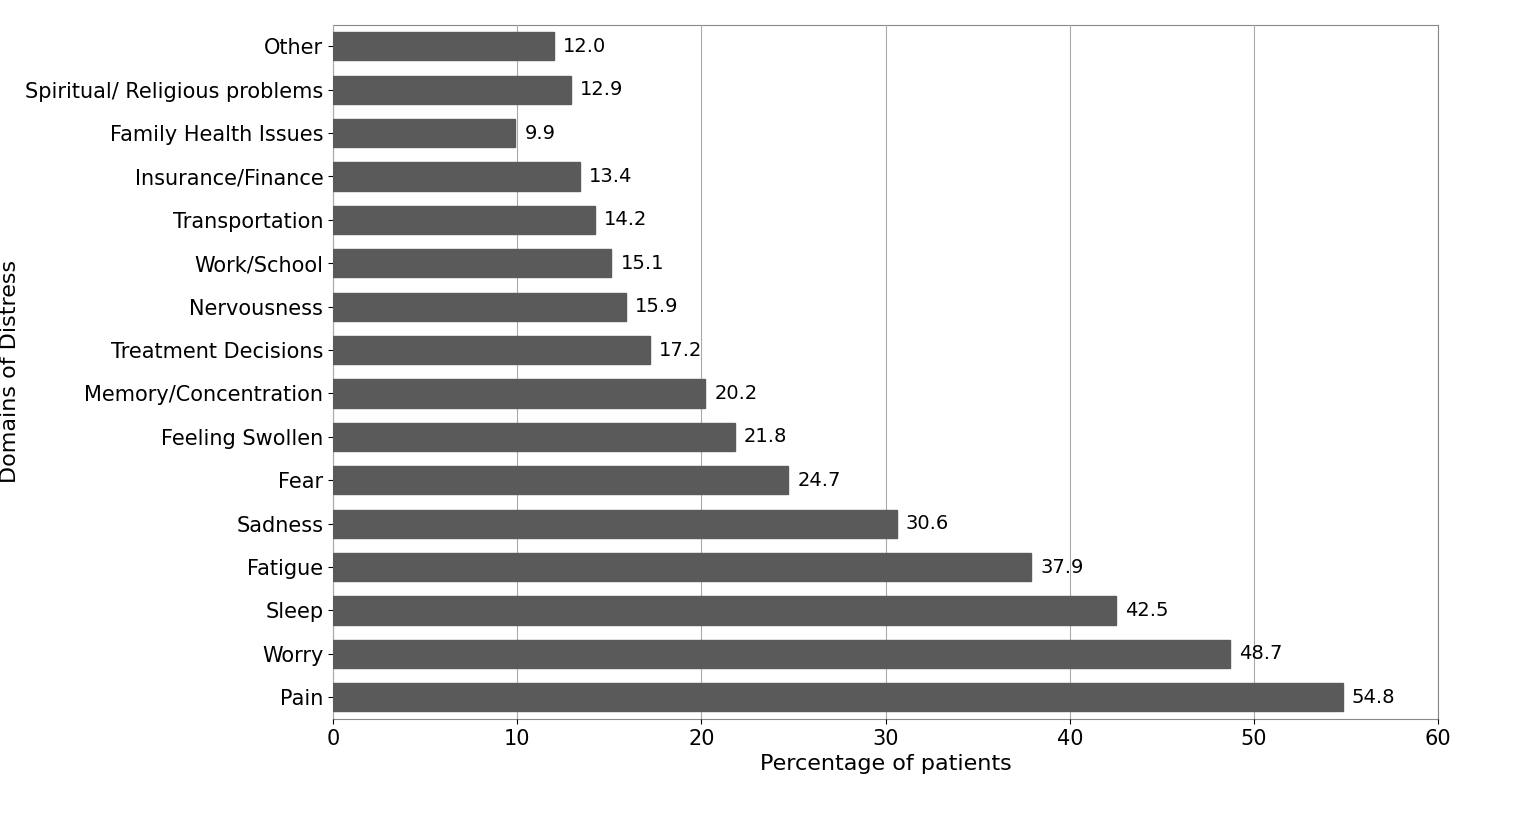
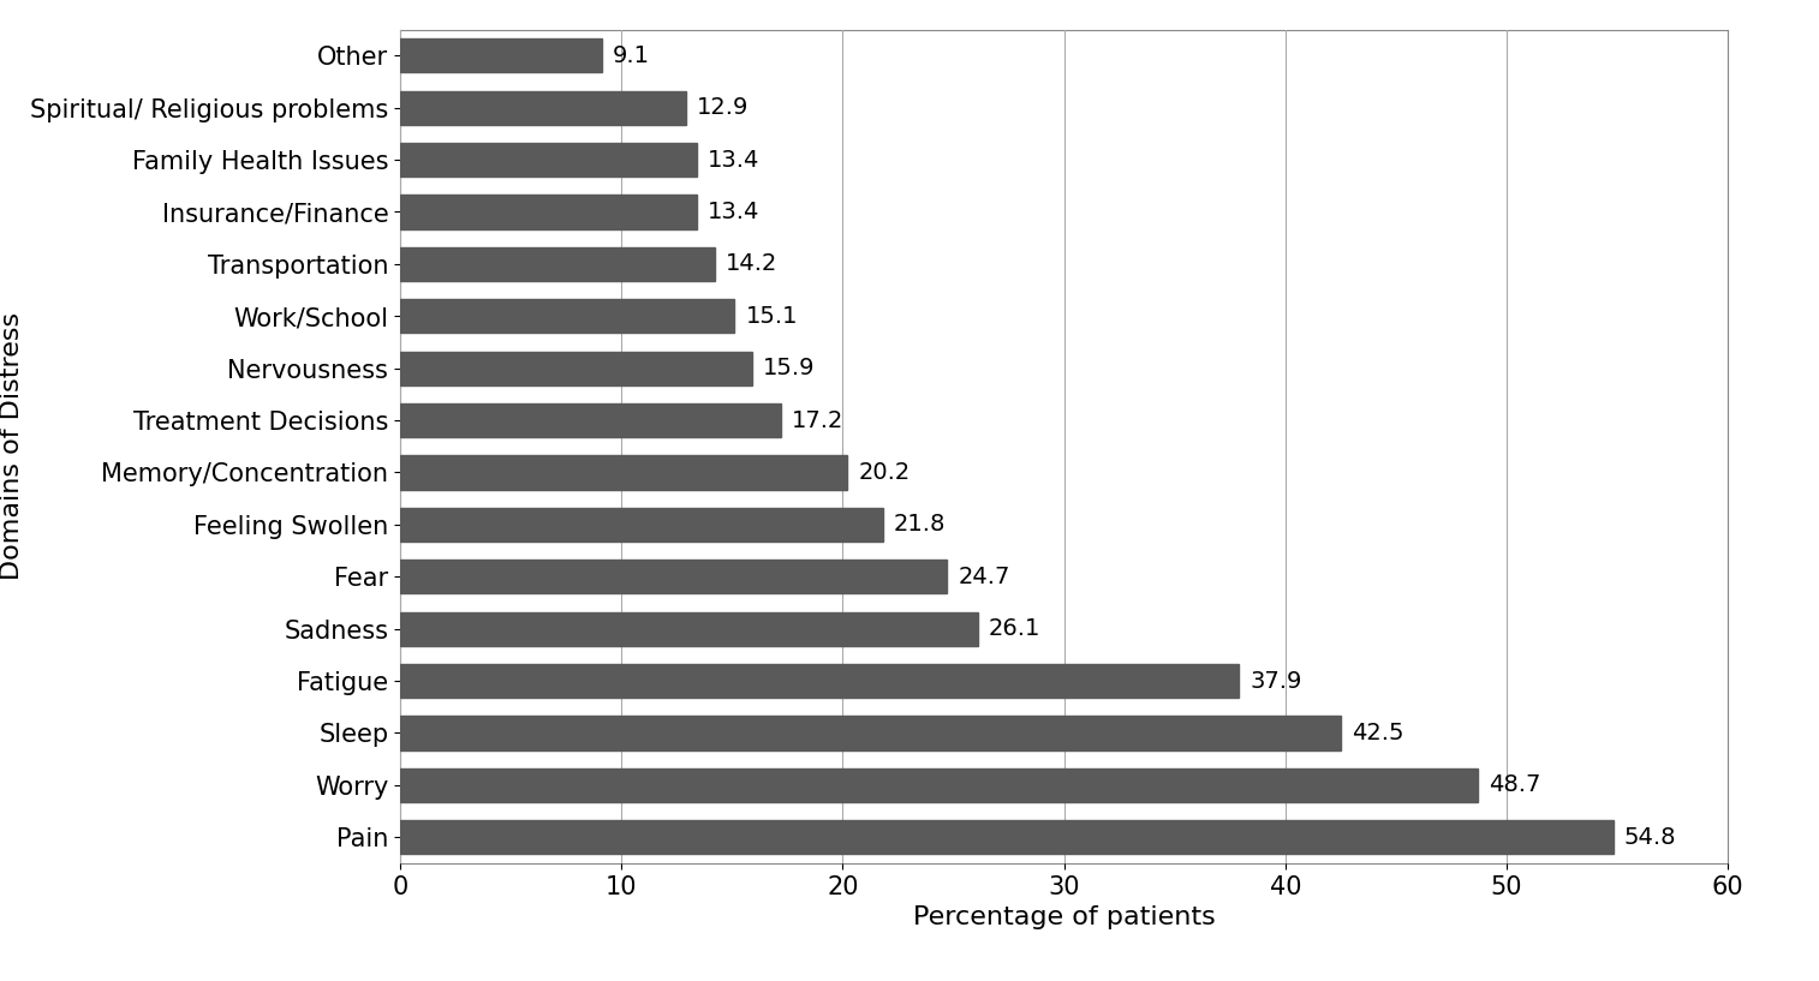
Other: 12.0 -> 9.1
Family Health Issues: 9.9 -> 13.4
Sadness: 30.6 -> 26.1
